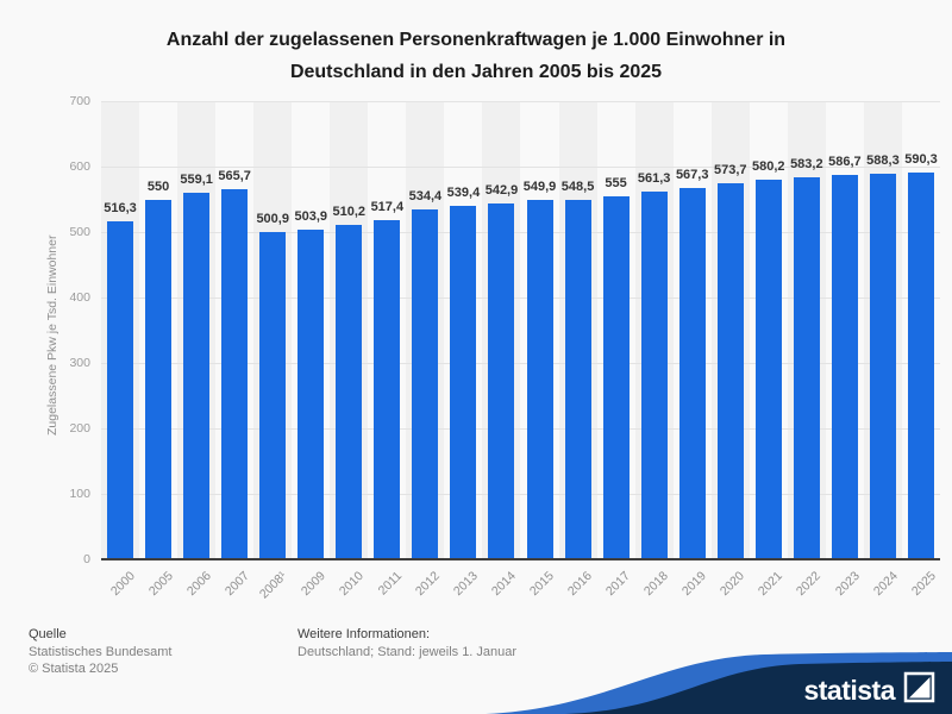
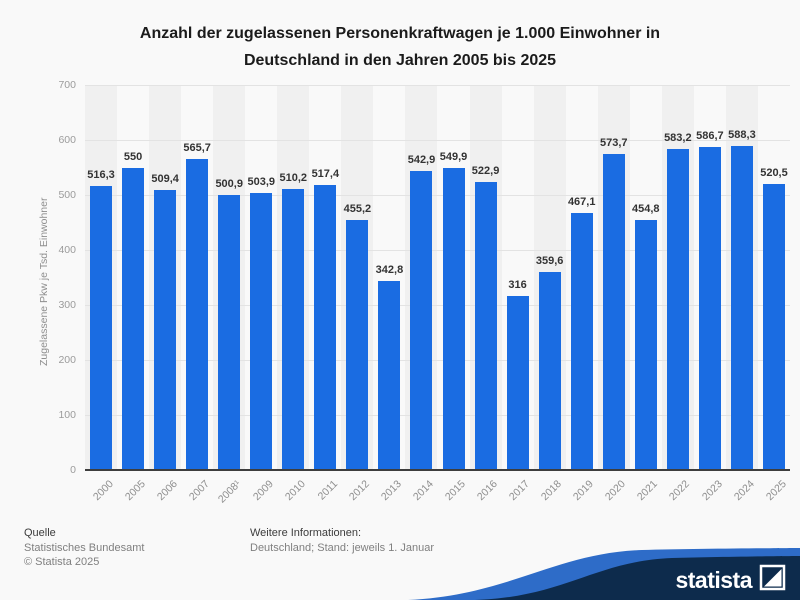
2006: 559,1 -> 509,4
2012: 534,4 -> 455,2
2013: 539,4 -> 342,8
2016: 548,5 -> 522,9
2017: 555 -> 316
2018: 561,3 -> 359,6
2019: 567,3 -> 467,1
2021: 580,2 -> 454,8
2025: 590,3 -> 520,5
